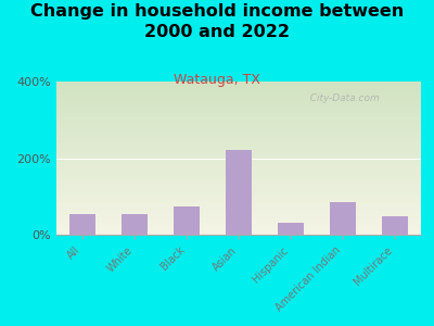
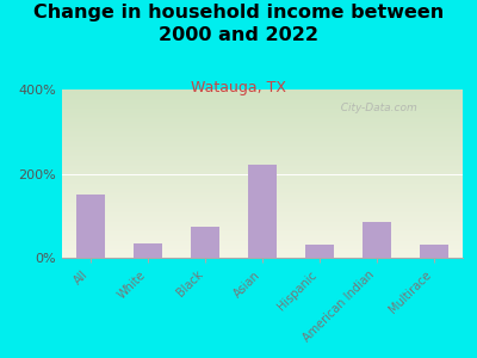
All: 55% -> 150%
White: 55% -> 35%
Multirace: 48% -> 30%
